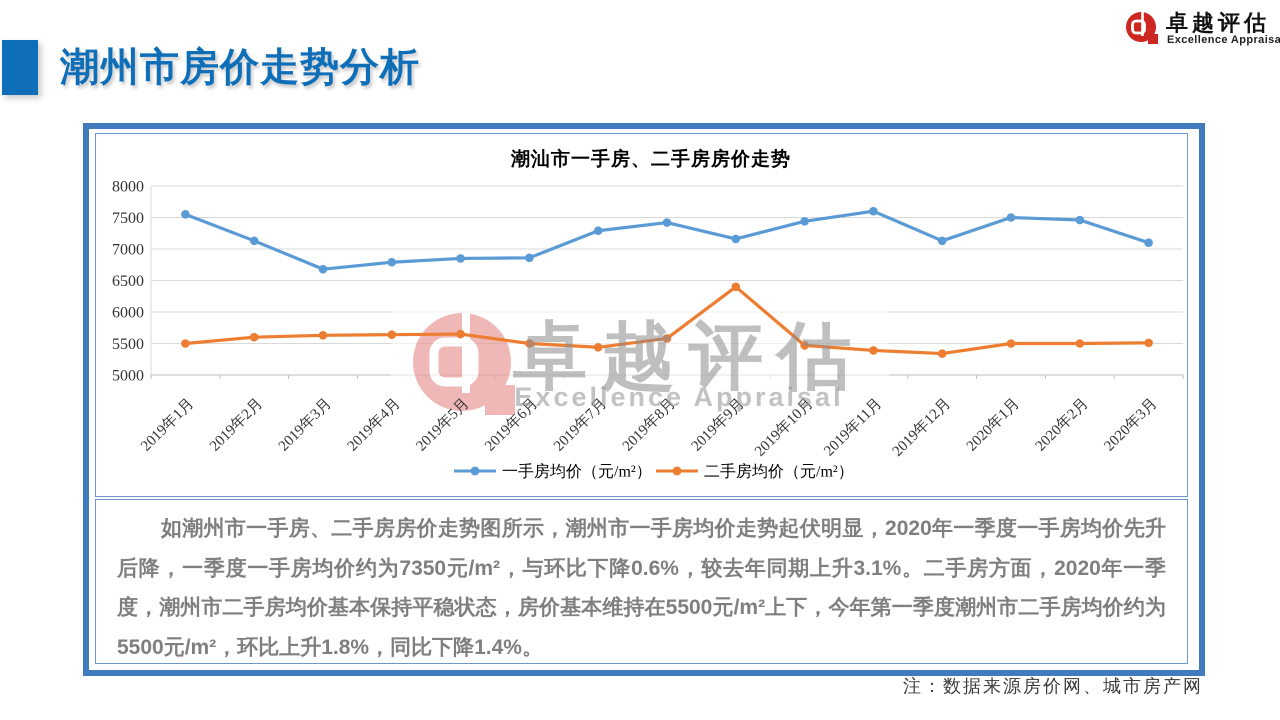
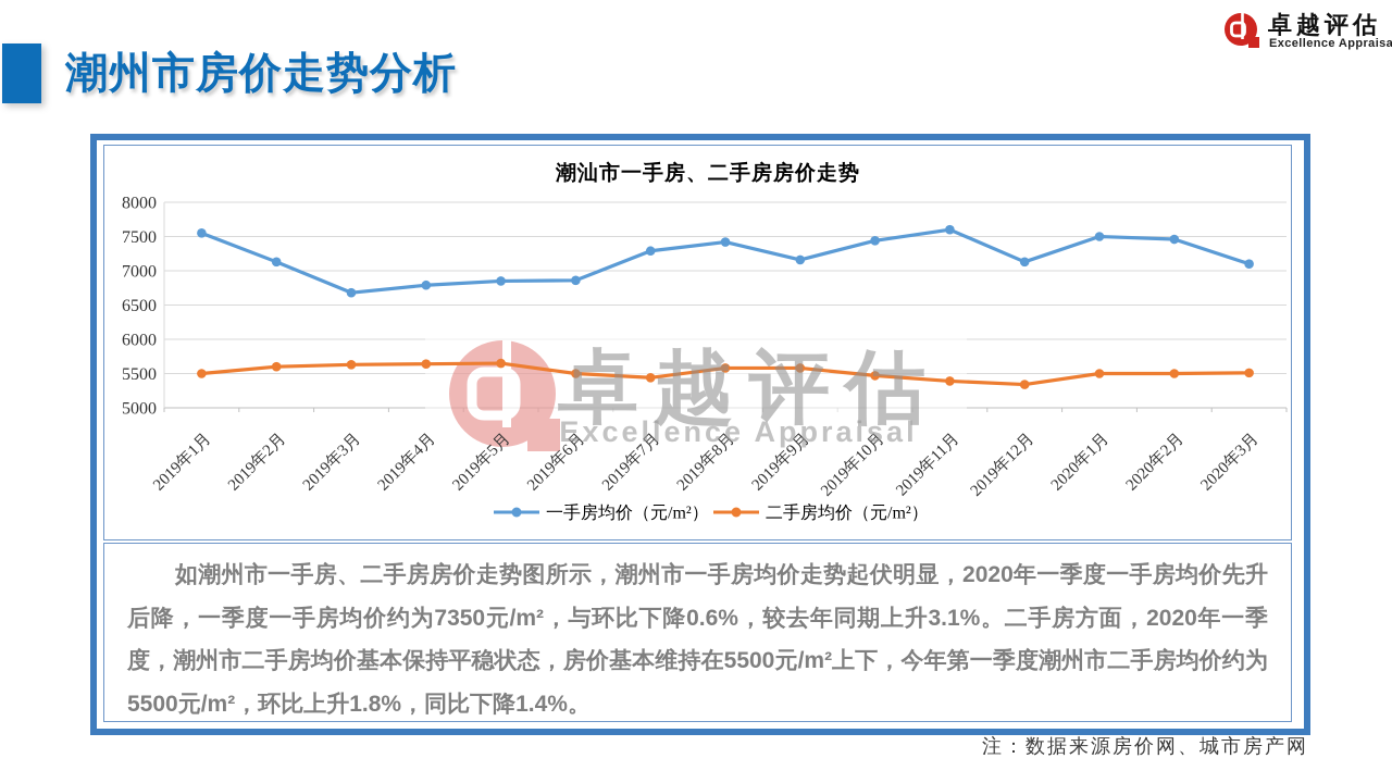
二手房均价（元/m²）/2019年9月: 6400 -> 5600
